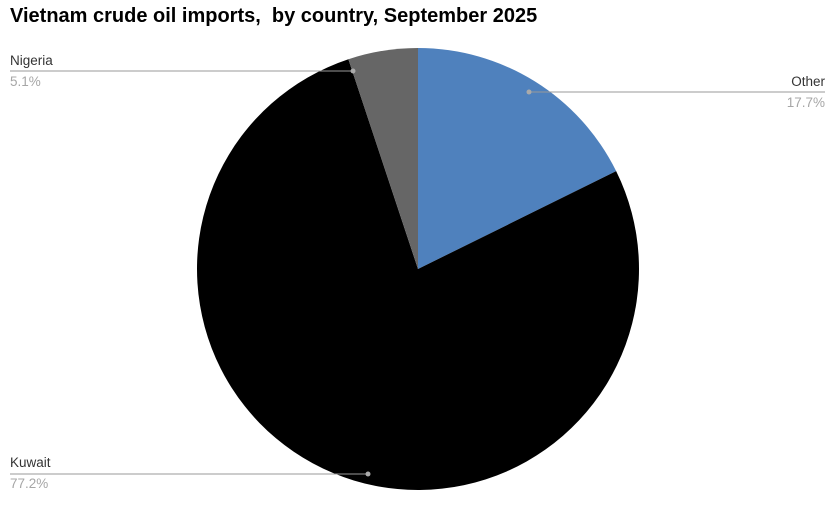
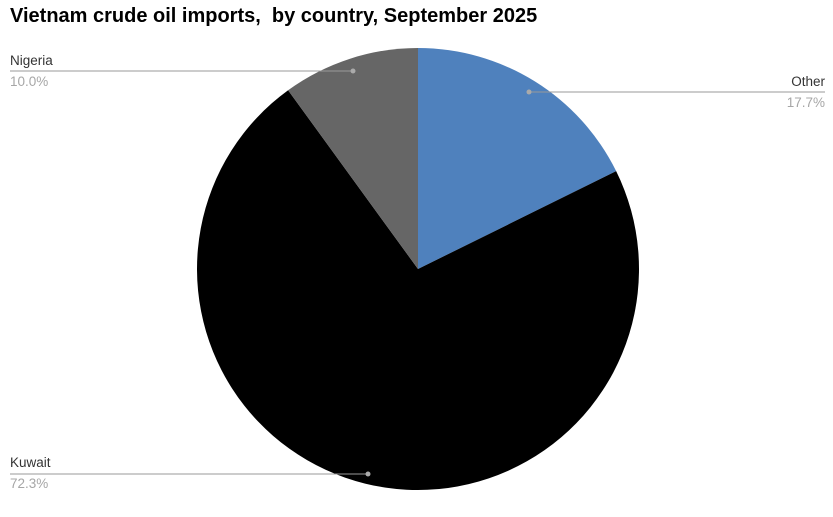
Kuwait: 77.2% -> 72.3%
Nigeria: 5.1% -> 10.0%
